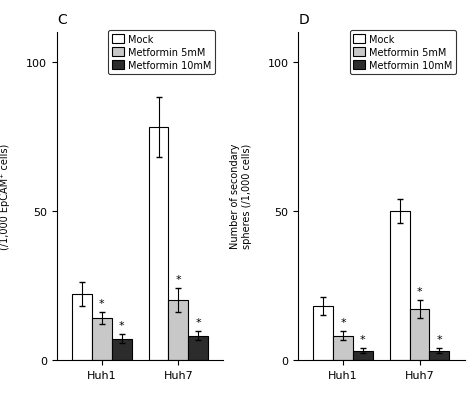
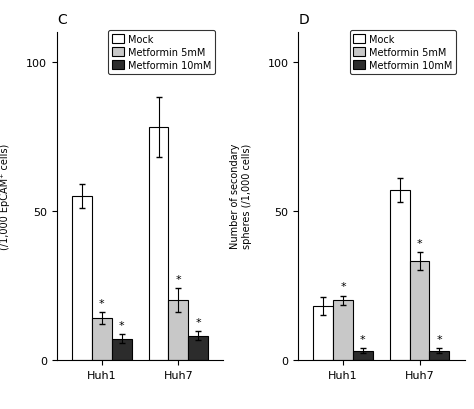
C/Mock/Huh1: 22 -> 55
D/Metformin 5mM/Huh1: 8 -> 20
D/Mock/Huh7: 50 -> 57
D/Metformin 5mM/Huh7: 17 -> 33
